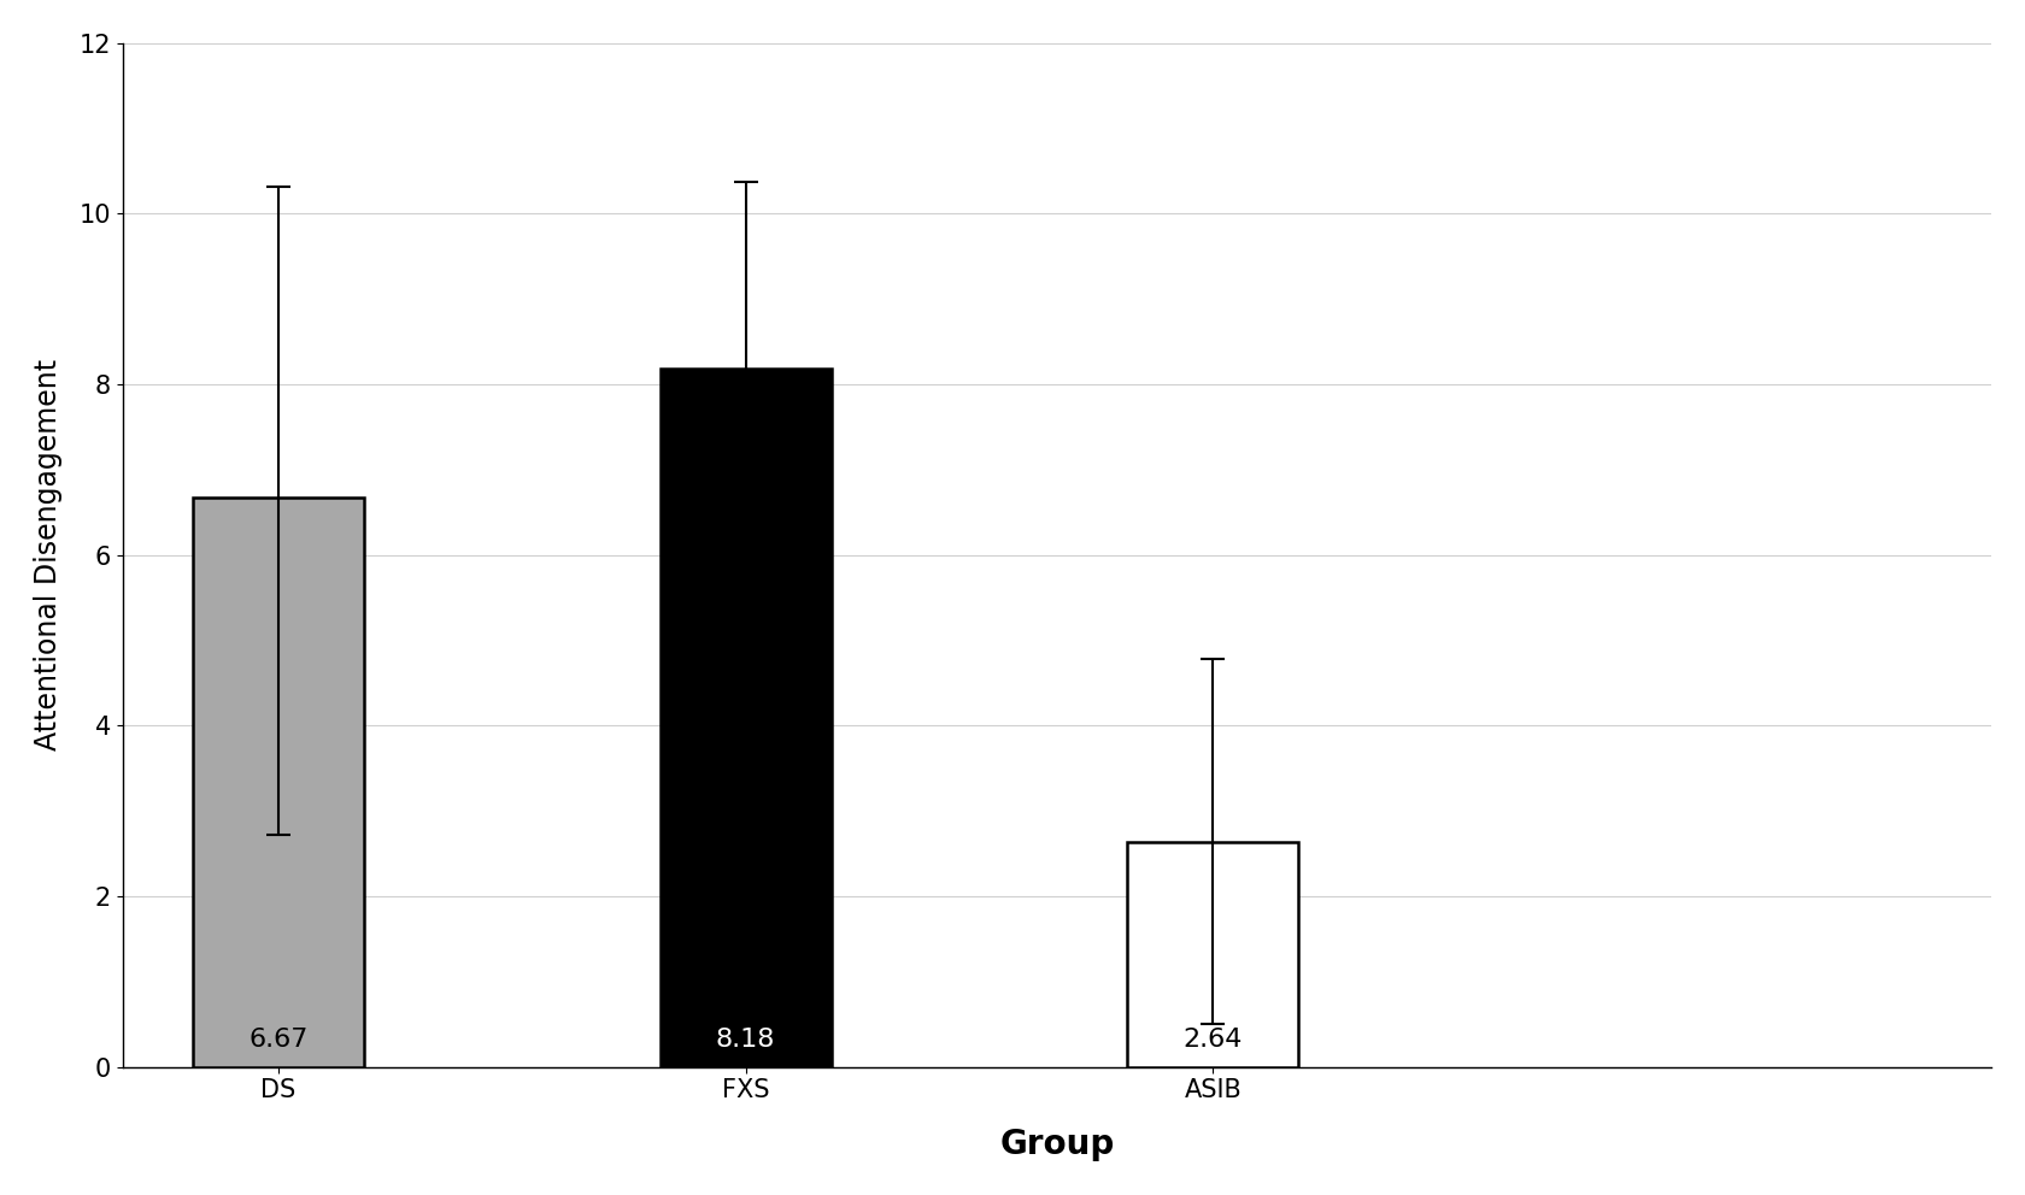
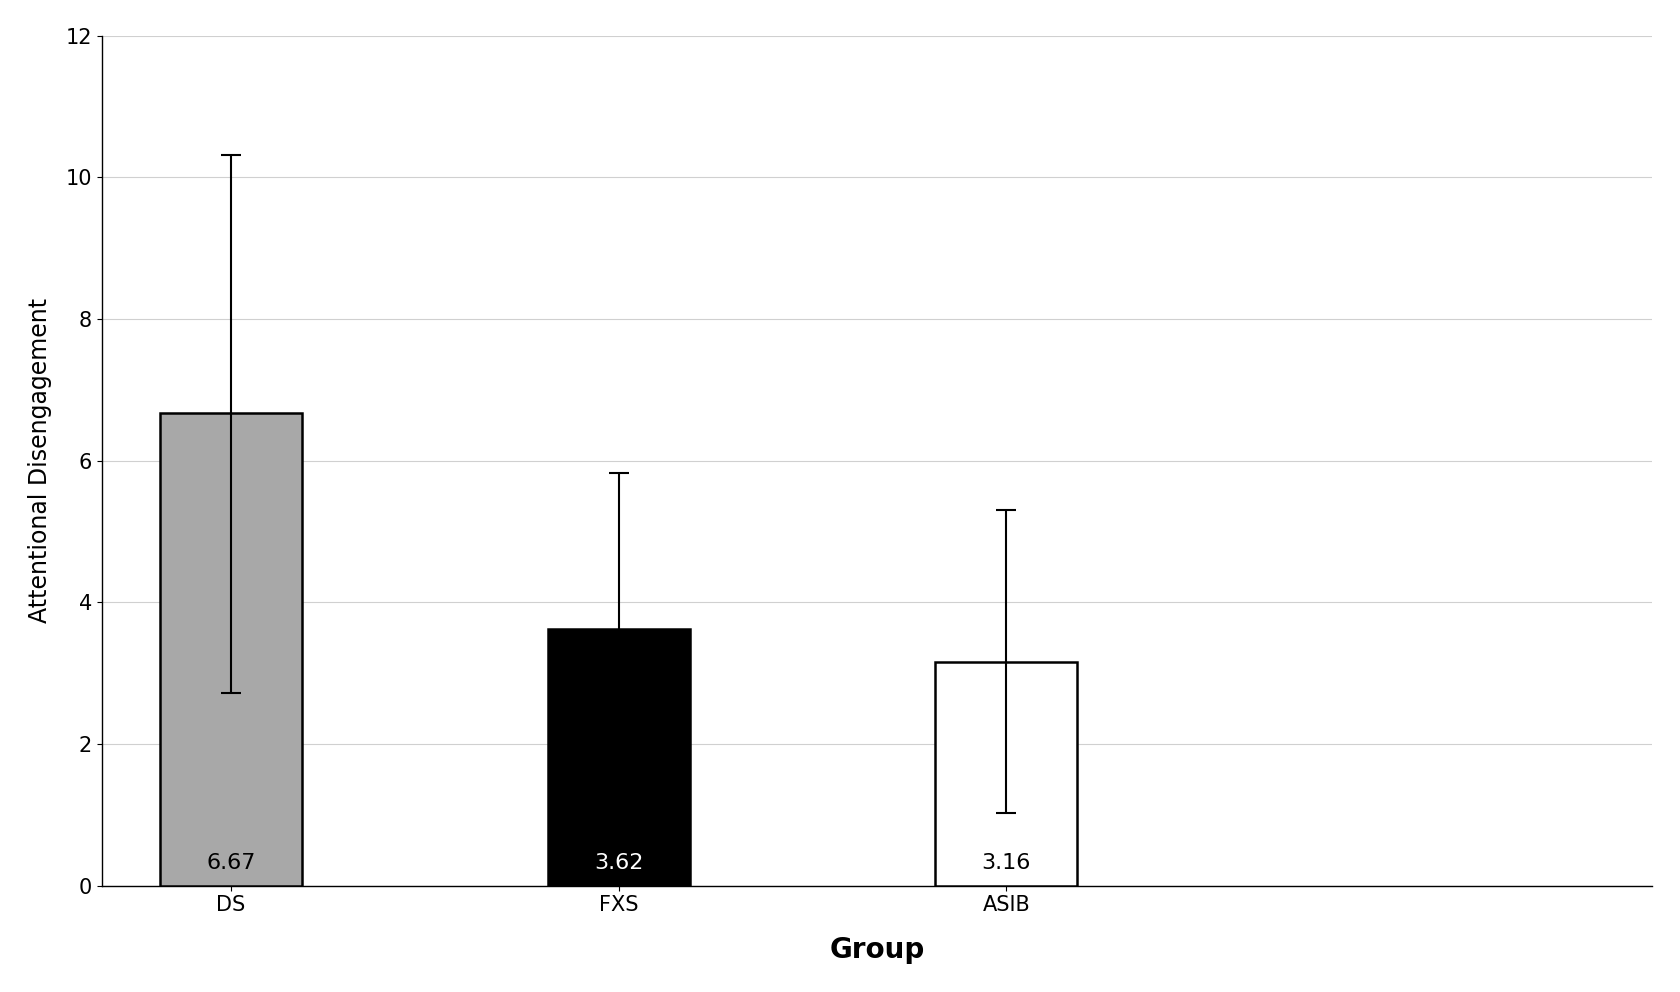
FXS: 8.18 -> 3.62
ASIB: 2.64 -> 3.16
